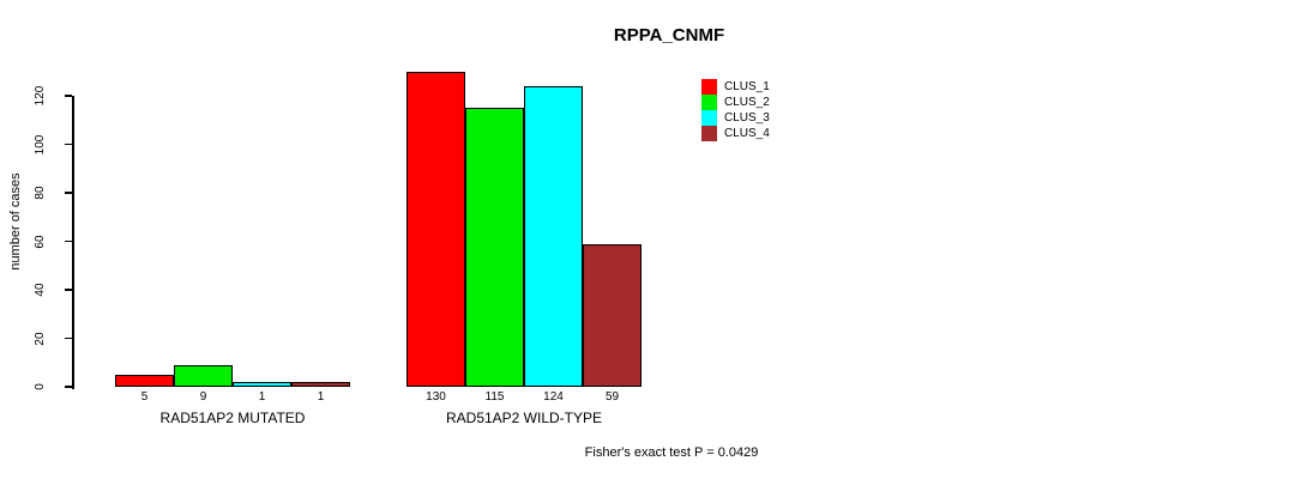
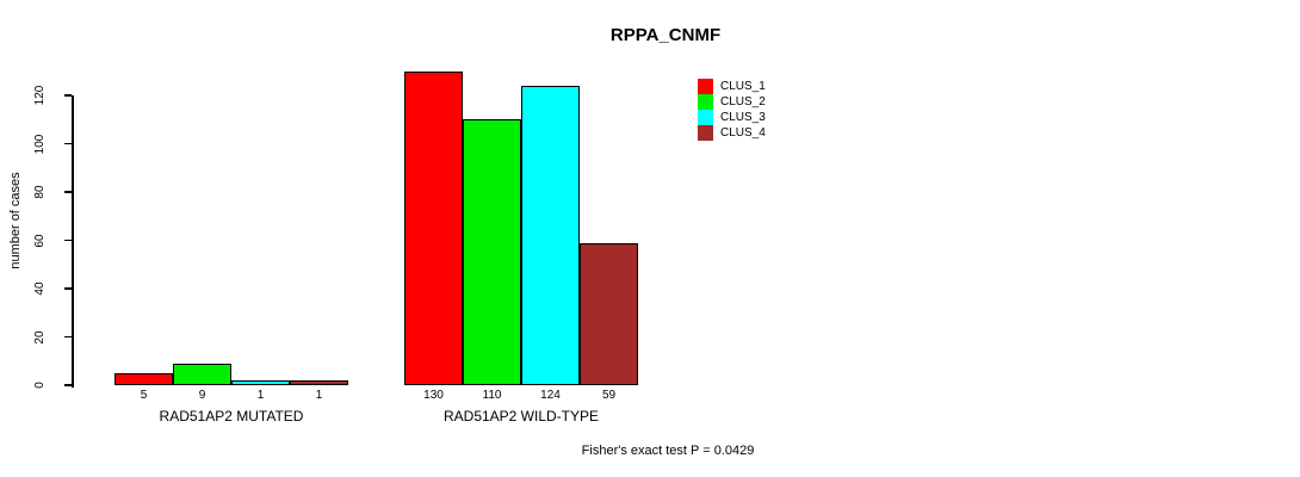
CLUS_2/RAD51AP2 WILD-TYPE: 115 -> 110
